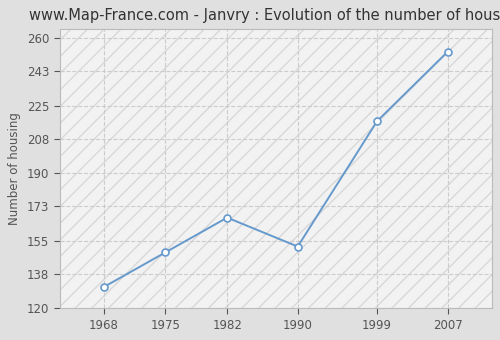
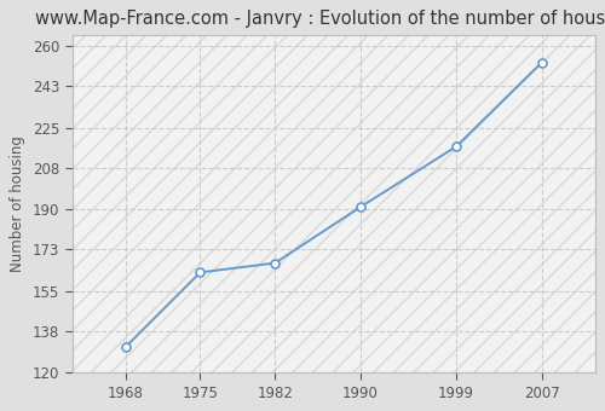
1975: 149 -> 163
1990: 152 -> 191
